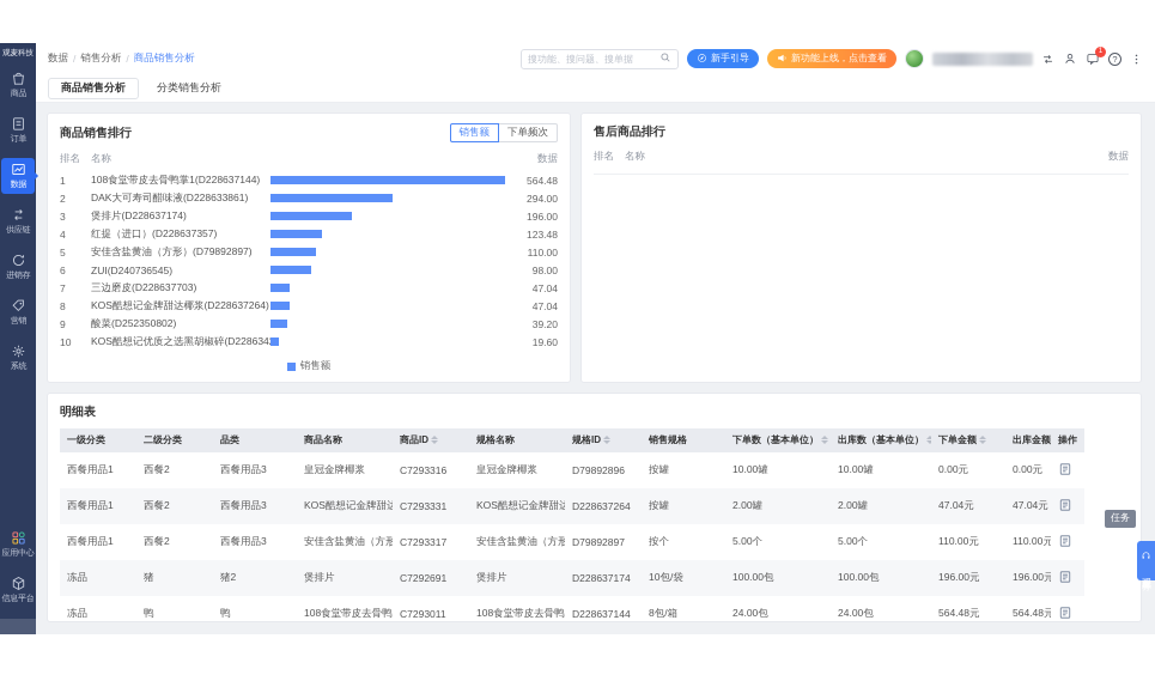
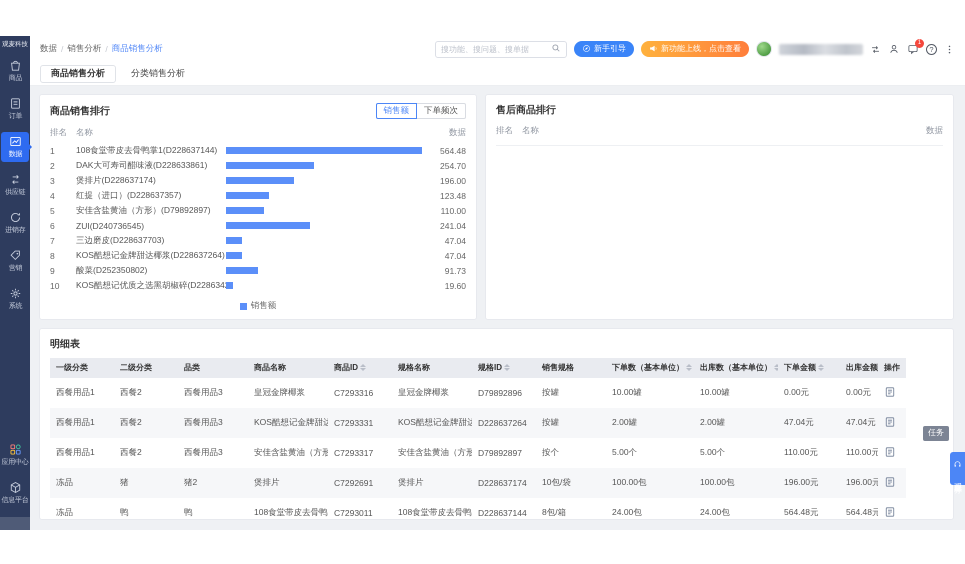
DAK大可寿司醋味液(D228633861): 294.00 -> 254.70
ZUI(D240736545): 98.00 -> 241.04
酸菜(D252350802): 39.20 -> 91.73
